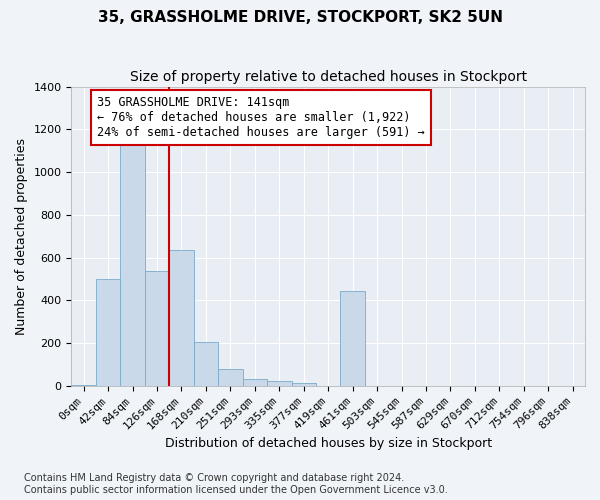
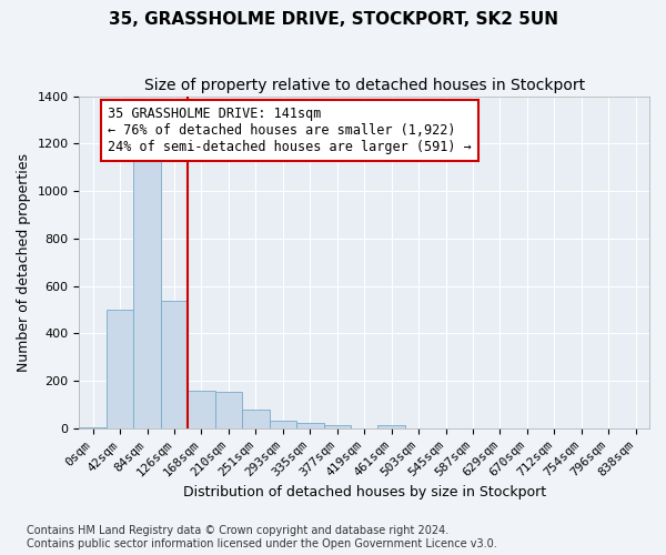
168sqm: 635 -> 160
210sqm: 205 -> 155
461sqm: 445 -> 12
